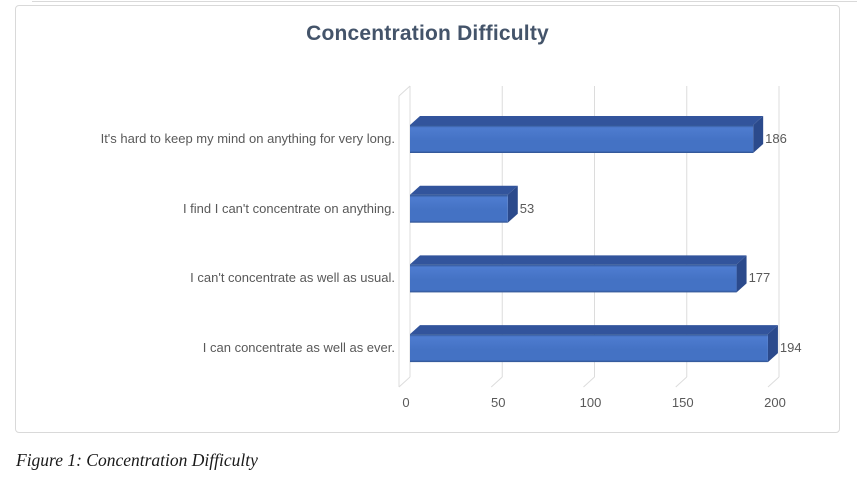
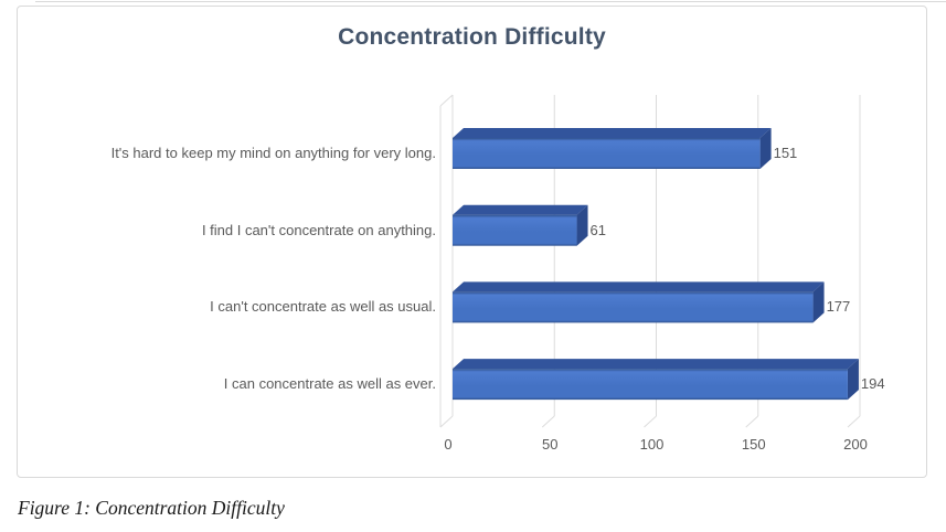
It's hard to keep my mind on anything for very long.: 186 -> 151
I find I can't concentrate on anything.: 53 -> 61
